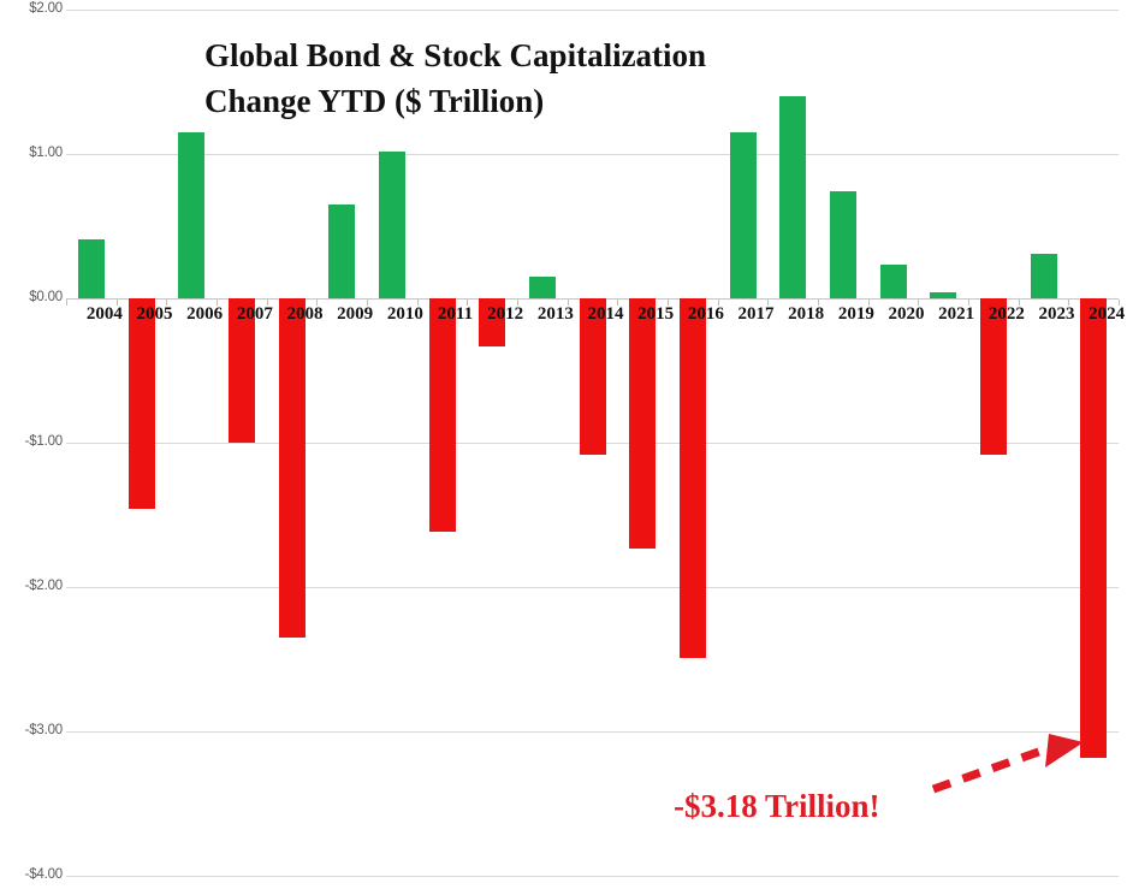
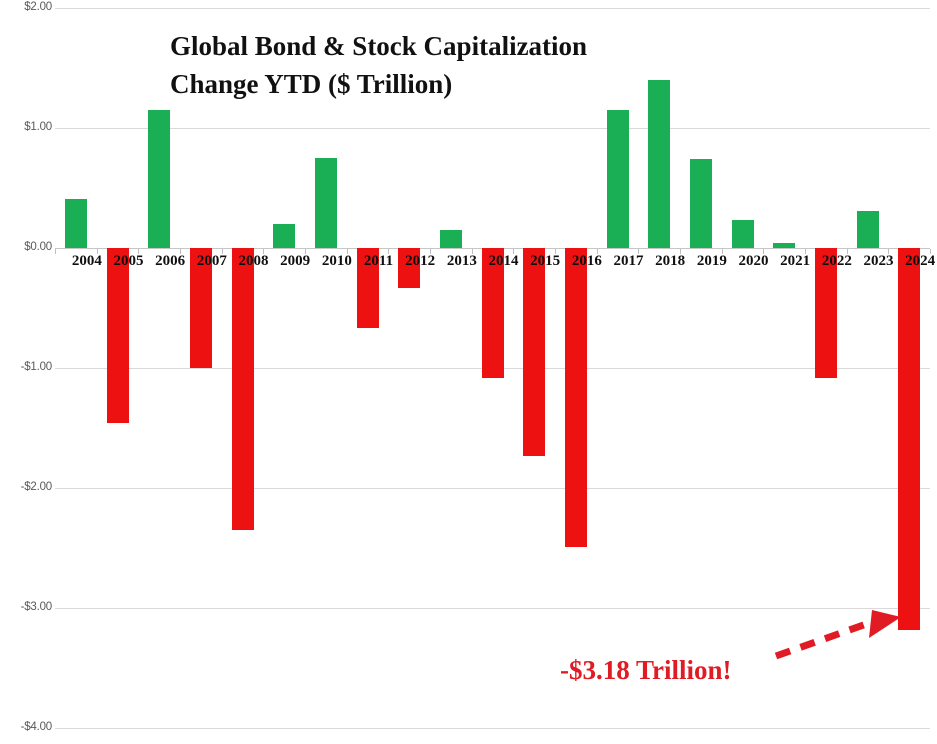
2009: $0.65 -> $0.20
2010: $1.02 -> $0.75
2011: -$1.62 -> -$0.67
